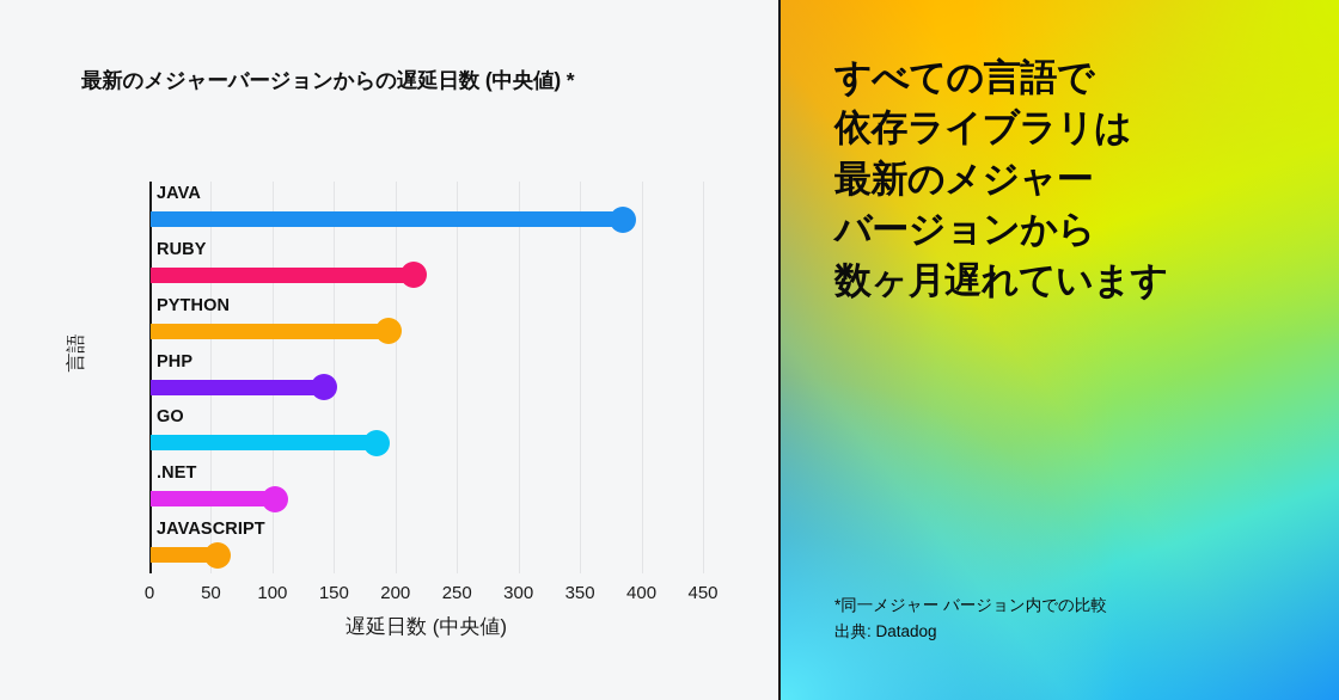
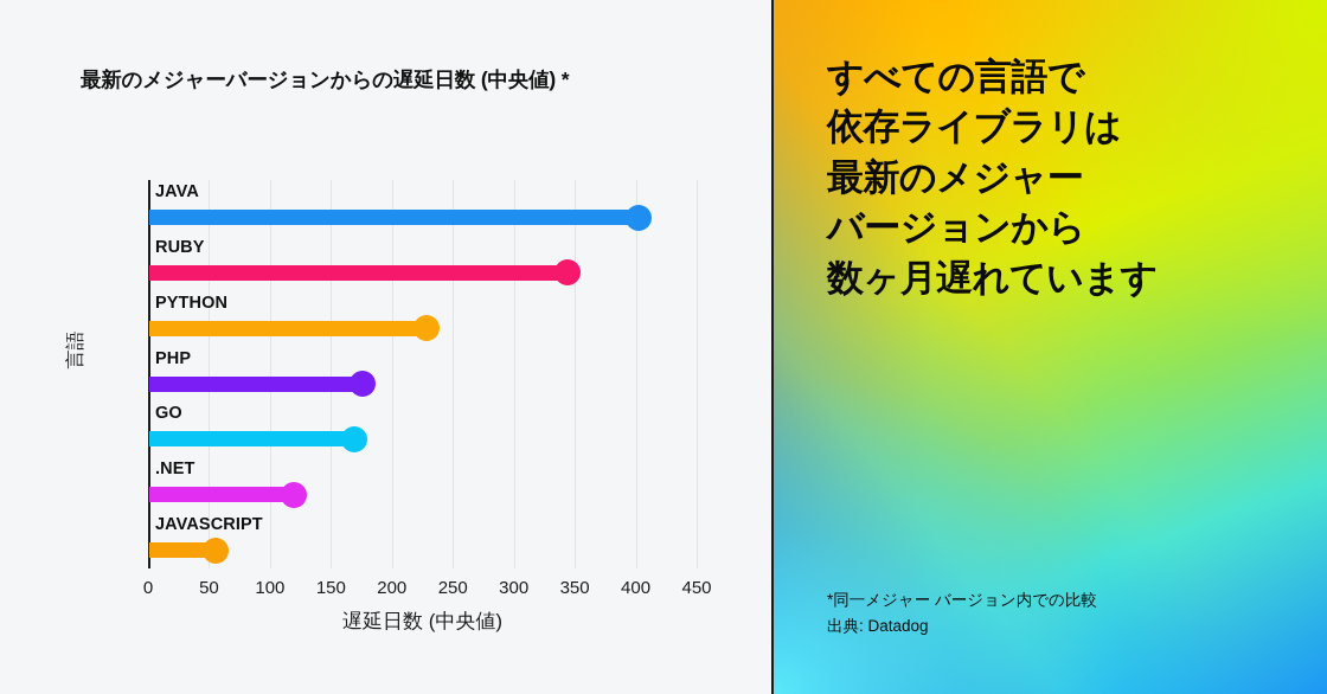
JAVA: 385 -> 402
RUBY: 215 -> 344
PYTHON: 194 -> 228
PHP: 142 -> 176
GO: 185 -> 169
.NET: 102 -> 120
